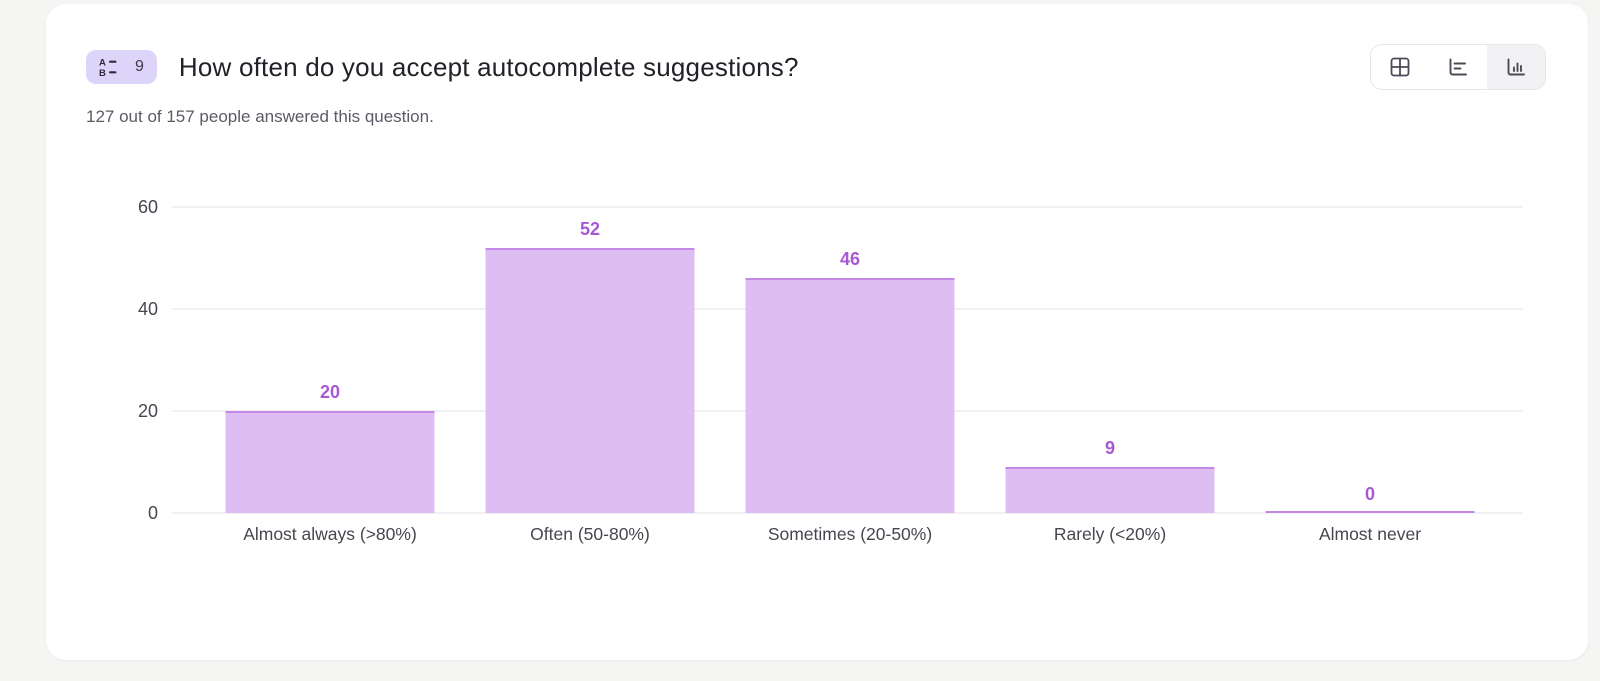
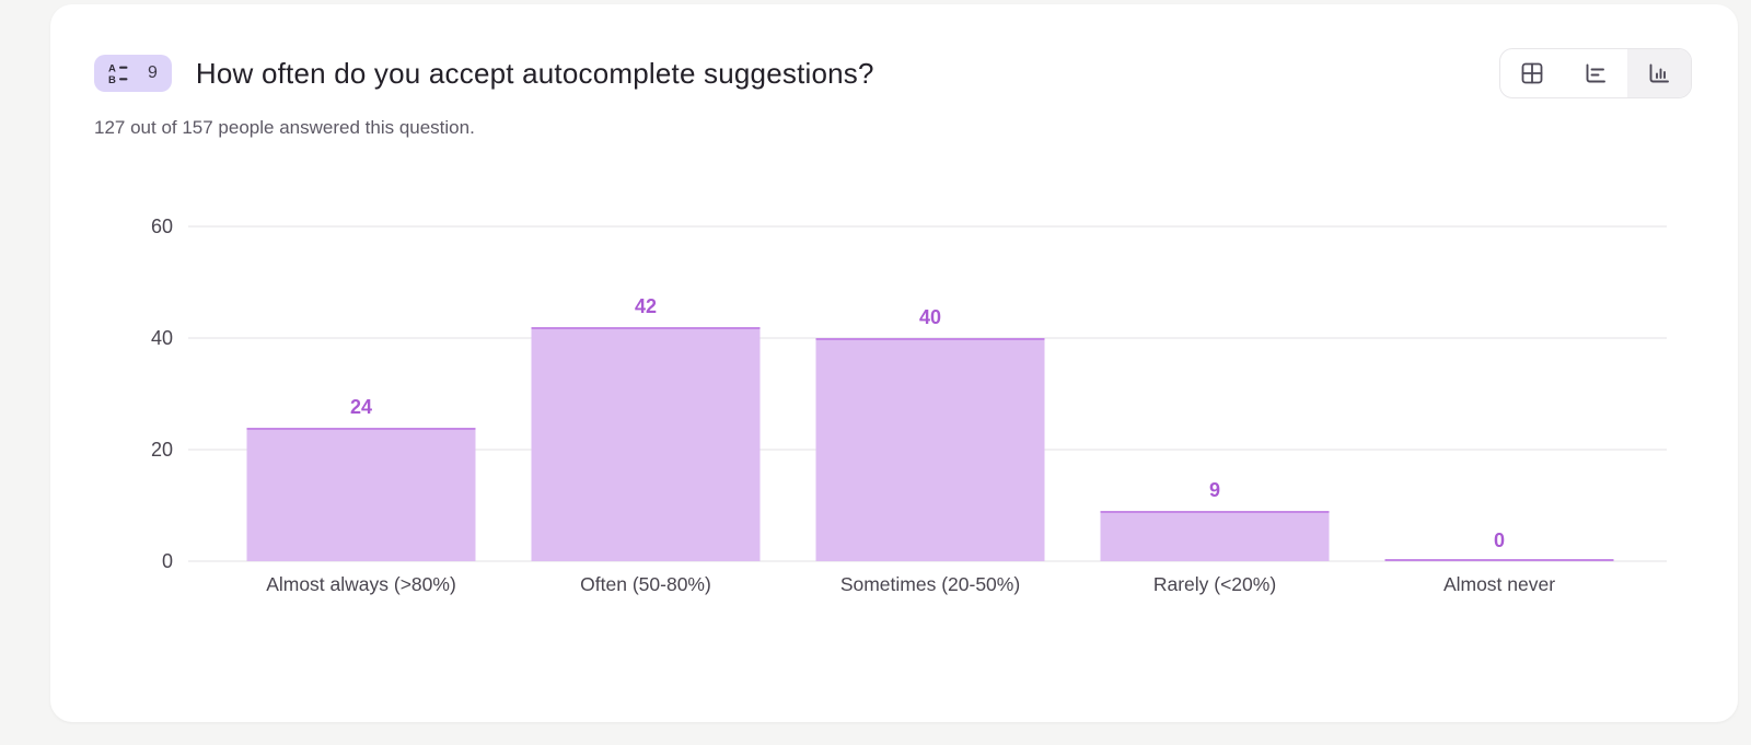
Almost always (>80%): 20 -> 24
Often (50-80%): 52 -> 42
Sometimes (20-50%): 46 -> 40
